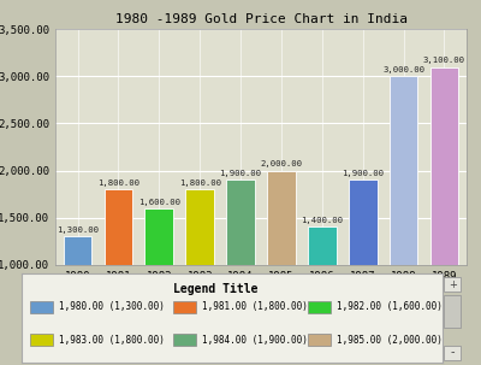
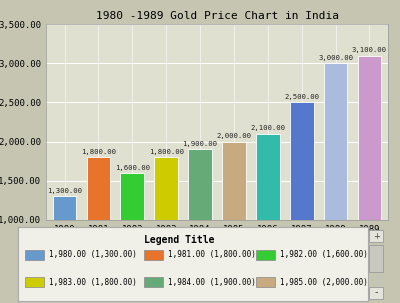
1986: 1,400.00 -> 2,100.00
1987: 1,900.00 -> 2,500.00
